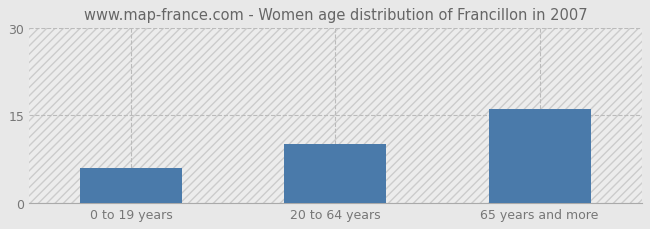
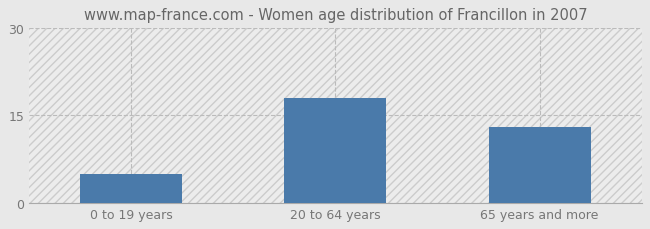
0 to 19 years: 6 -> 5
20 to 64 years: 10 -> 18
65 years and more: 16 -> 13
